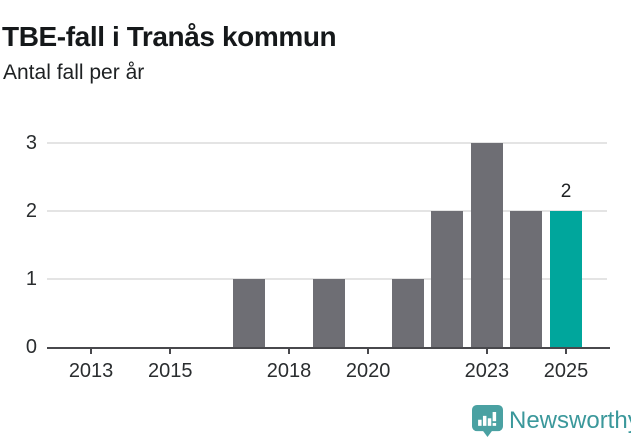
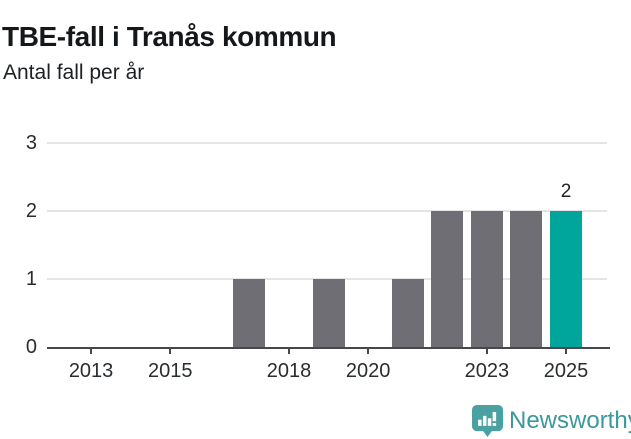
2023: 3 -> 2
